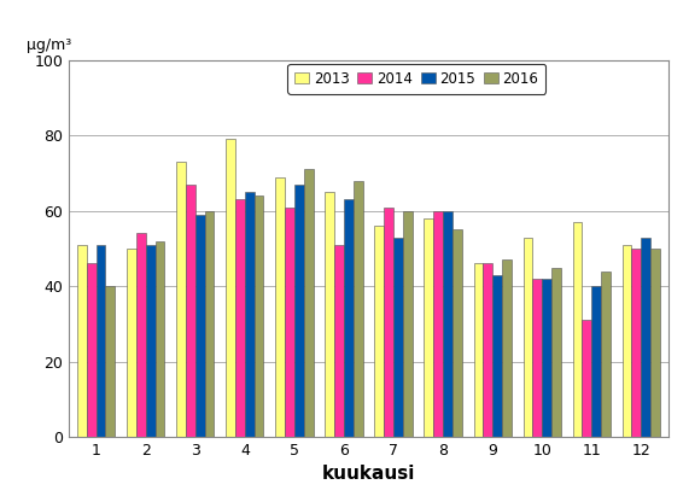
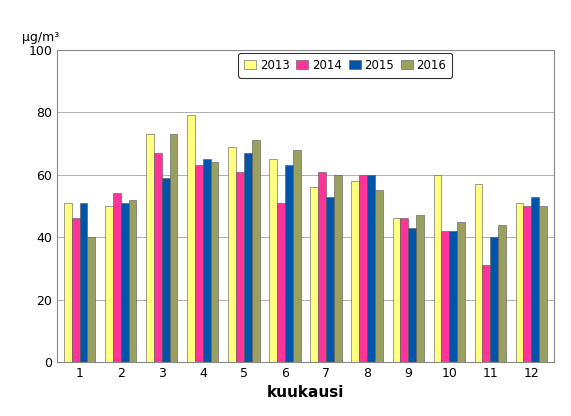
2016/3: 60 -> 73
2013/10: 53 -> 60
